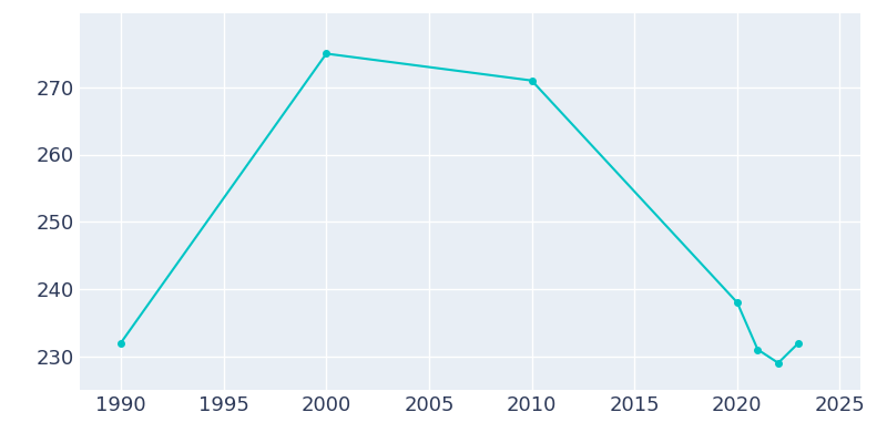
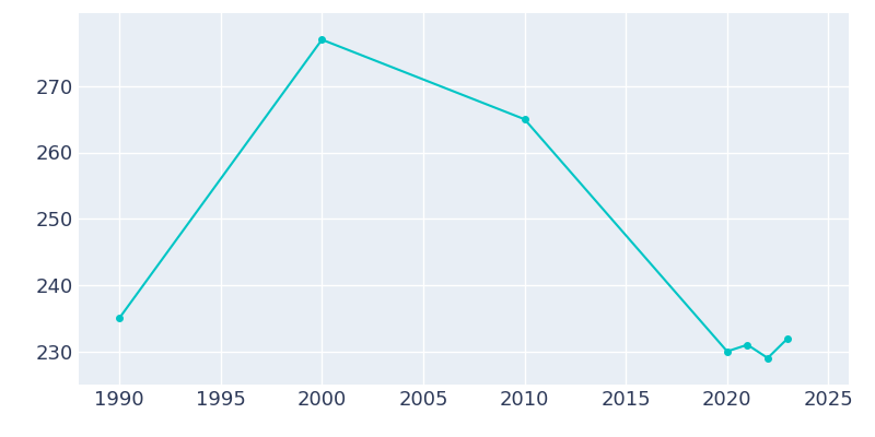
1990: 232 -> 235
2000: 275 -> 277
2010: 271 -> 265
2020: 238 -> 230
